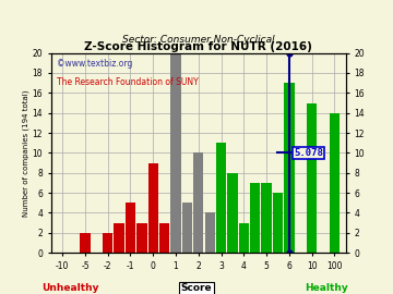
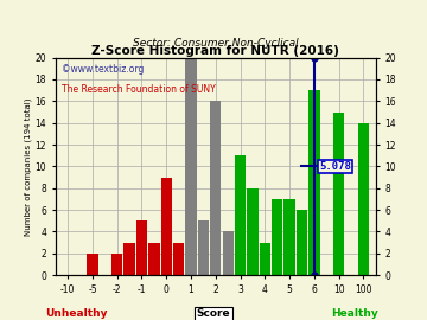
2: 10 -> 16
